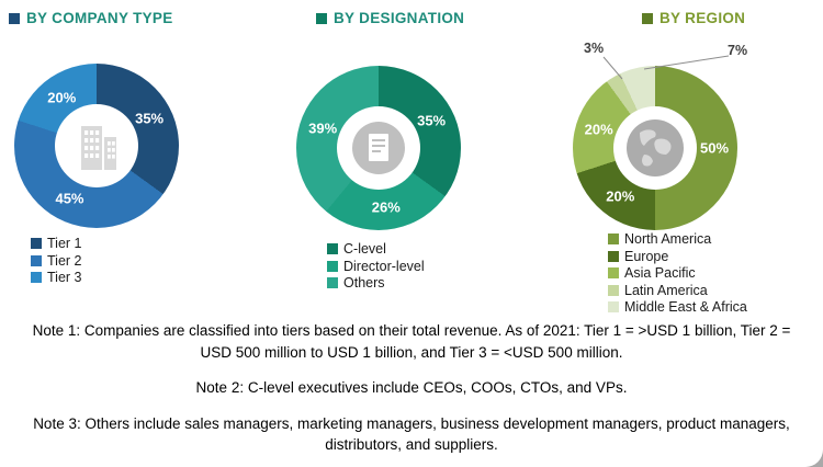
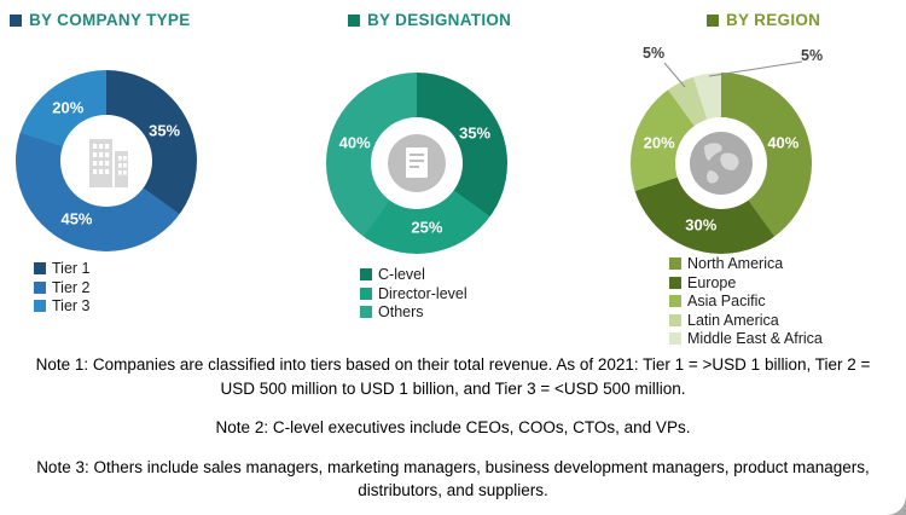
BY DESIGNATION/Director-level: 26% -> 25%
BY DESIGNATION/Others: 39% -> 40%
BY REGION/North America: 50% -> 40%
BY REGION/Europe: 20% -> 30%
BY REGION/Latin America: 3% -> 5%
BY REGION/Middle East & Africa: 7% -> 5%
